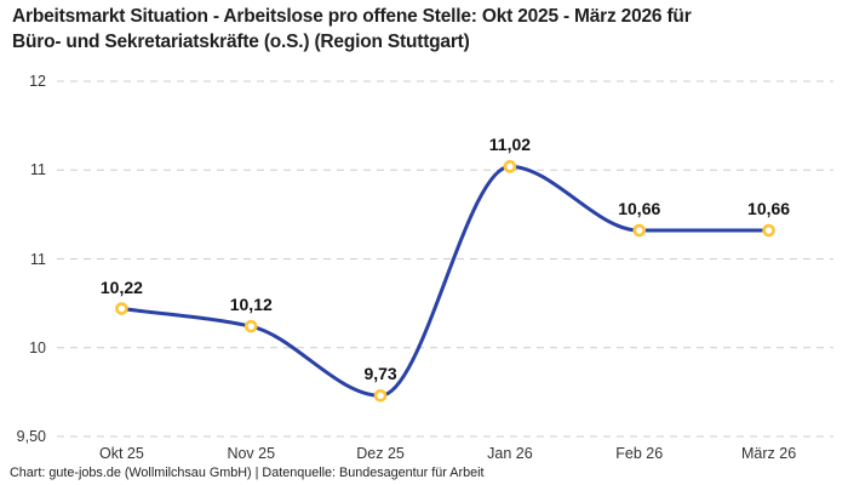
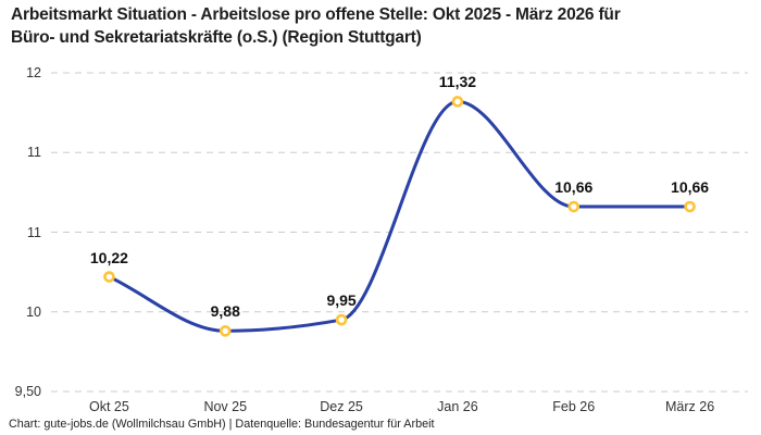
Nov 25: 10,12 -> 9,88
Dez 25: 9,73 -> 9,95
Jan 26: 11,02 -> 11,32
